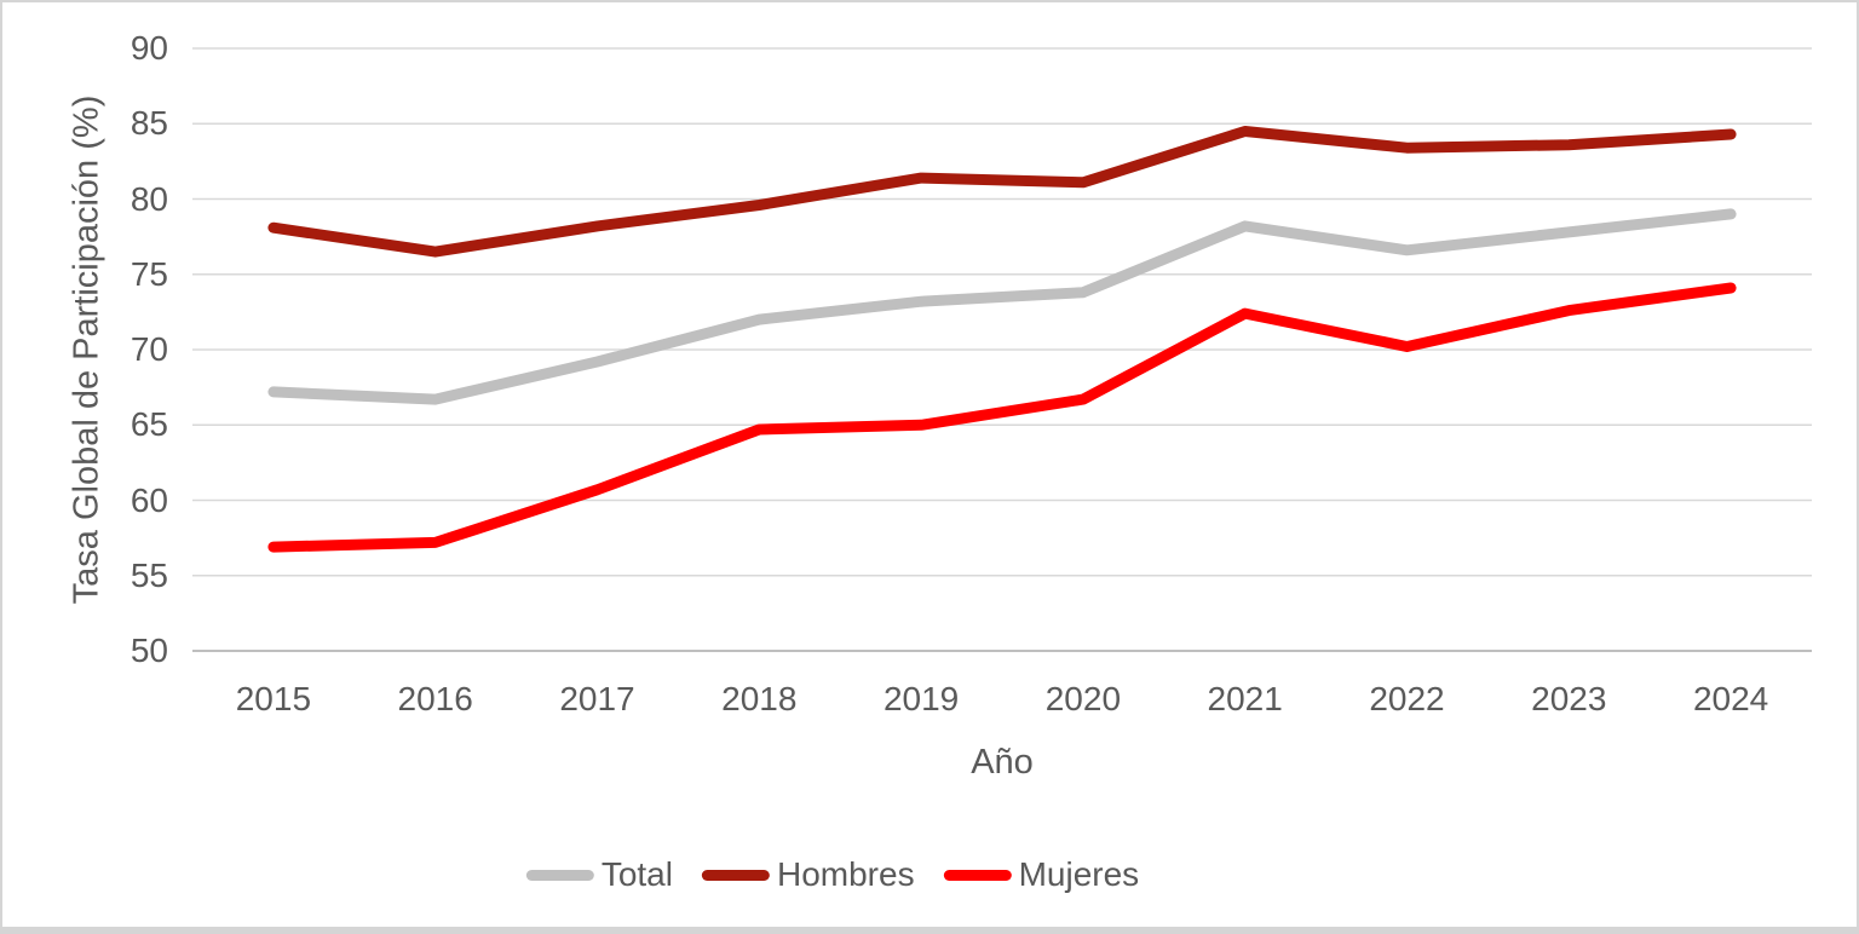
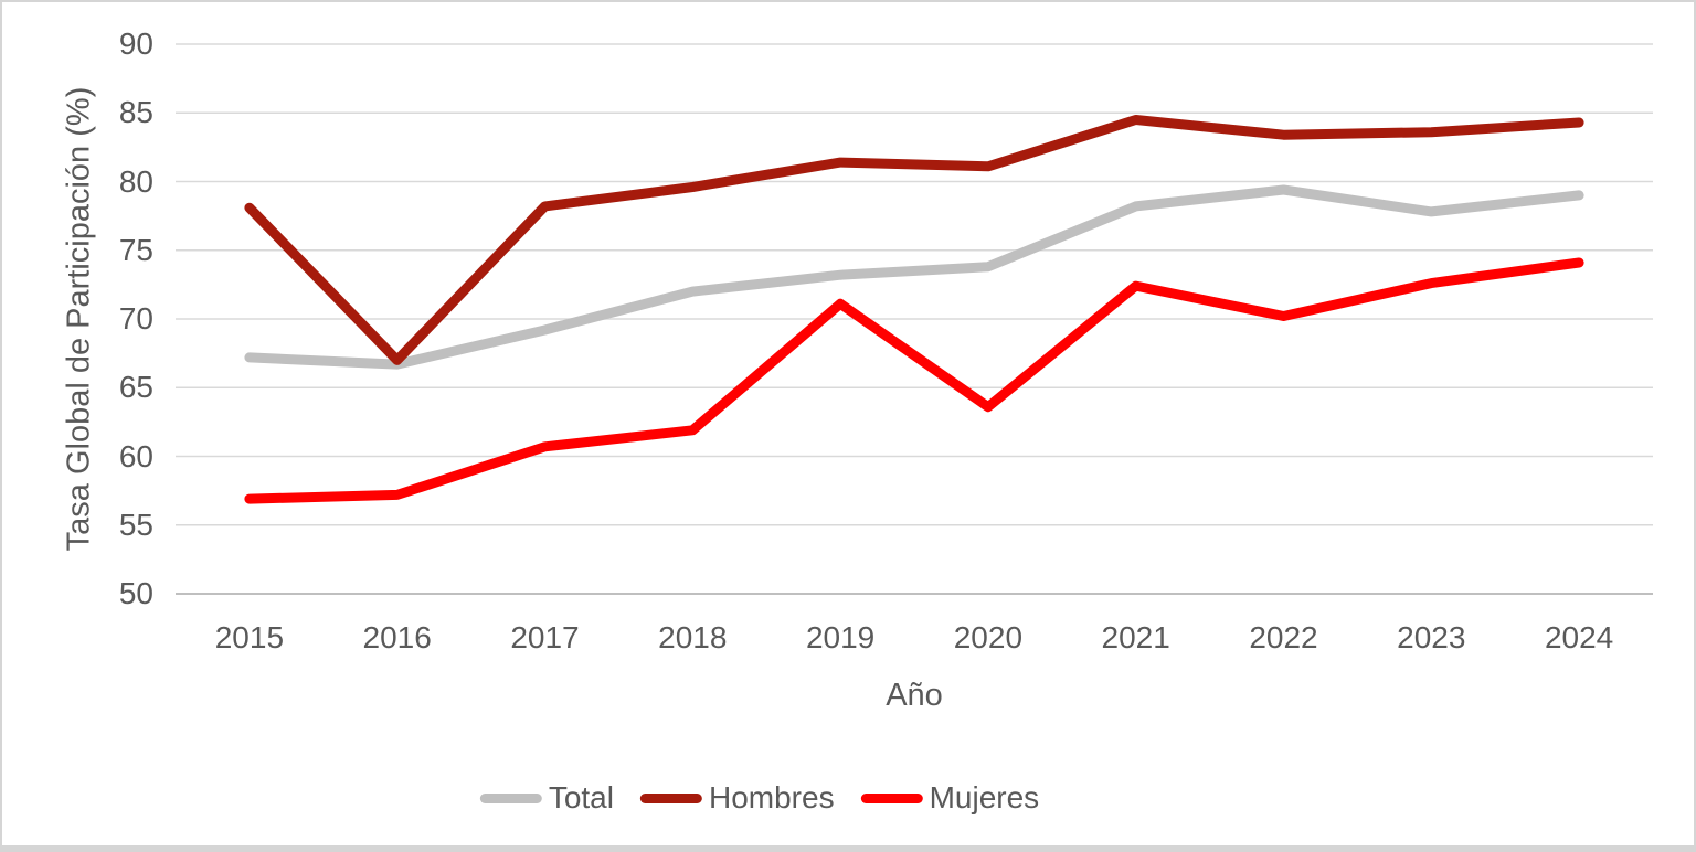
Hombres/2016: 76.5 -> 67.0
Mujeres/2018: 64.7 -> 61.9
Mujeres/2019: 65.0 -> 71.1
Mujeres/2020: 66.7 -> 63.6
Total/2022: 76.6 -> 79.4
